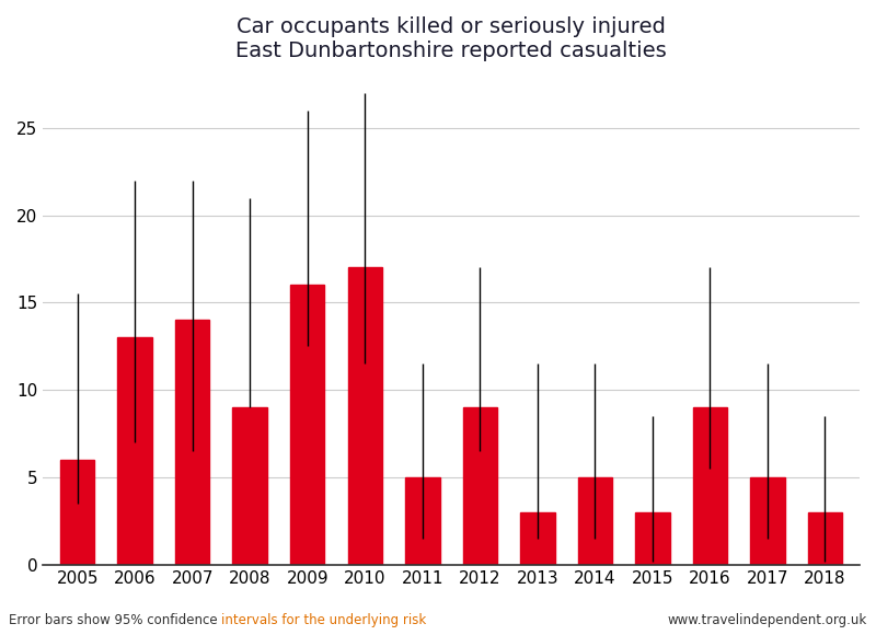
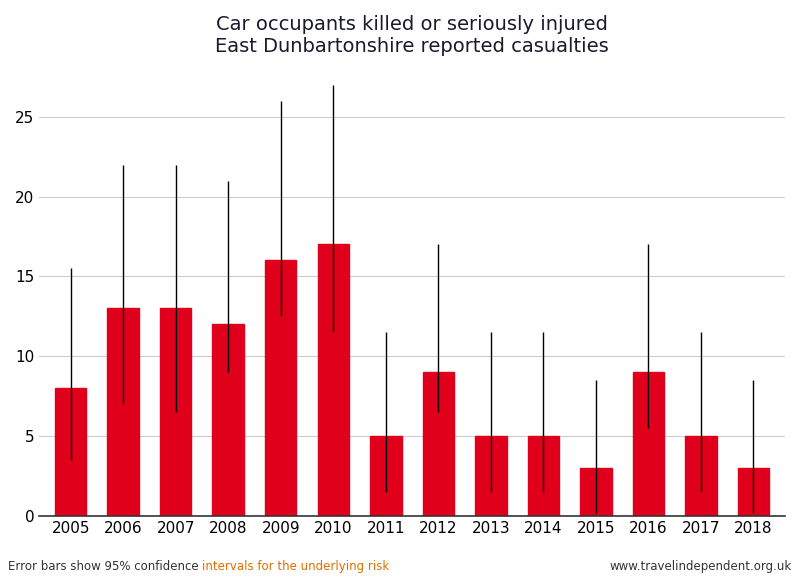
2005: 6 -> 8
2007: 14 -> 13
2008: 9 -> 12
2013: 3 -> 5
